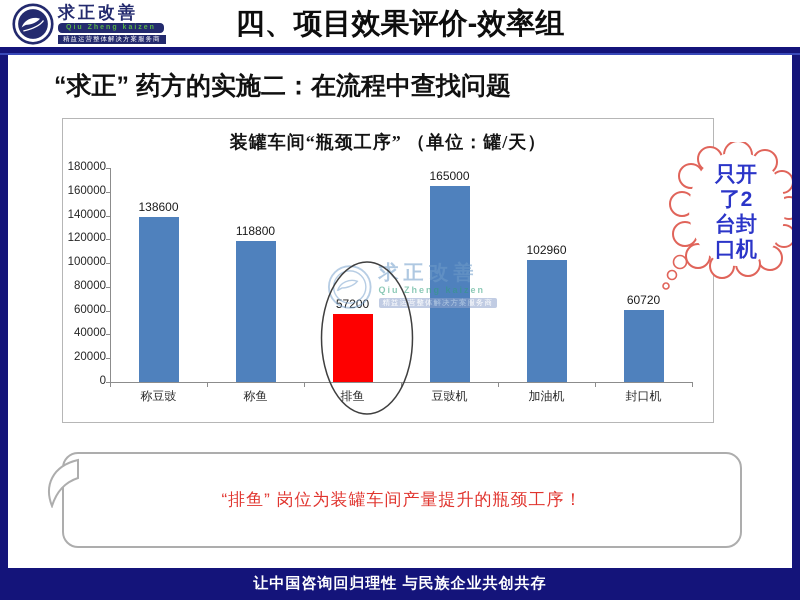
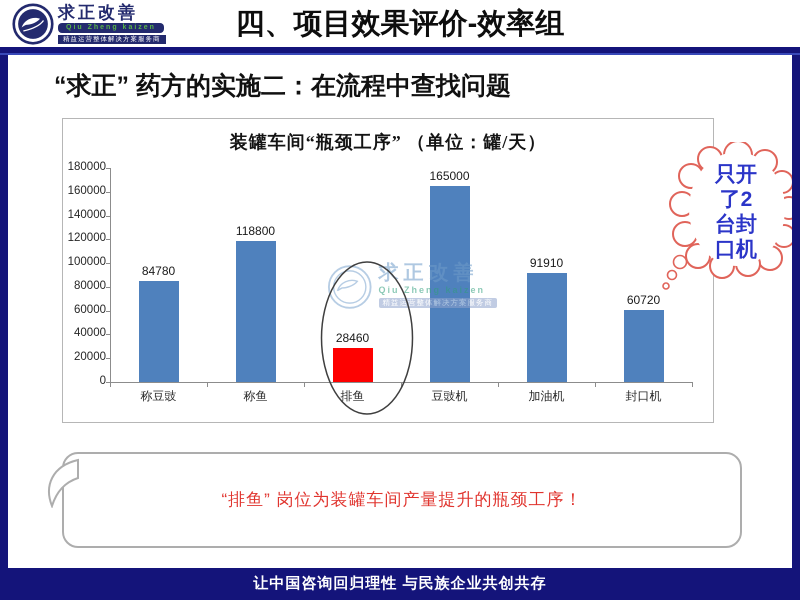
称豆豉: 138600 -> 84780
排鱼: 57200 -> 28460
加油机: 102960 -> 91910
